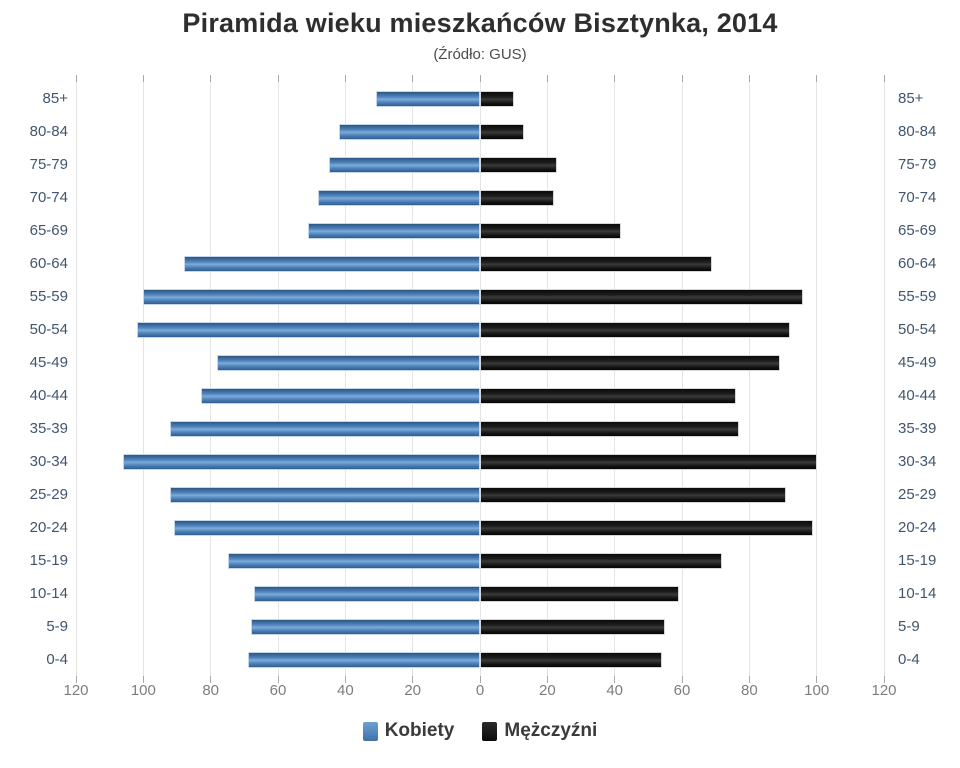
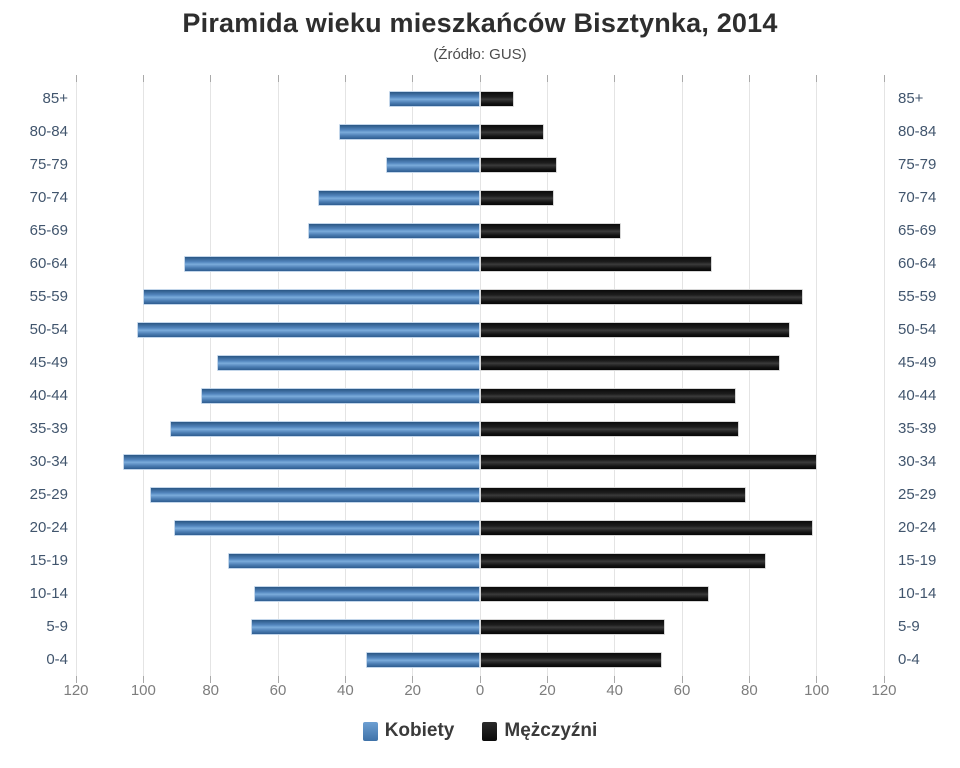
Kobiety/85+: 31 -> 27
Mężczyźni/80-84: 13 -> 19
Kobiety/75-79: 45 -> 28
Kobiety/25-29: 92 -> 98
Mężczyźni/25-29: 91 -> 79
Mężczyźni/15-19: 72 -> 85
Mężczyźni/10-14: 59 -> 68
Kobiety/0-4: 69 -> 34
